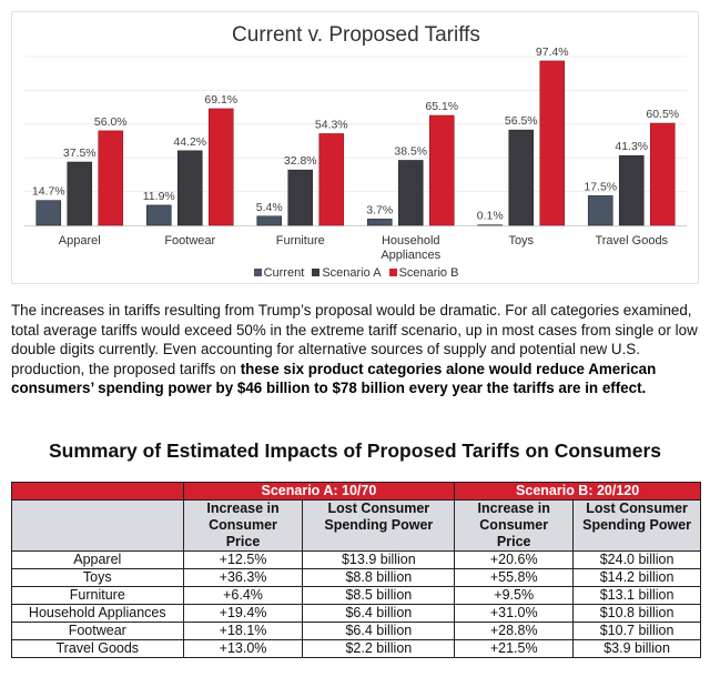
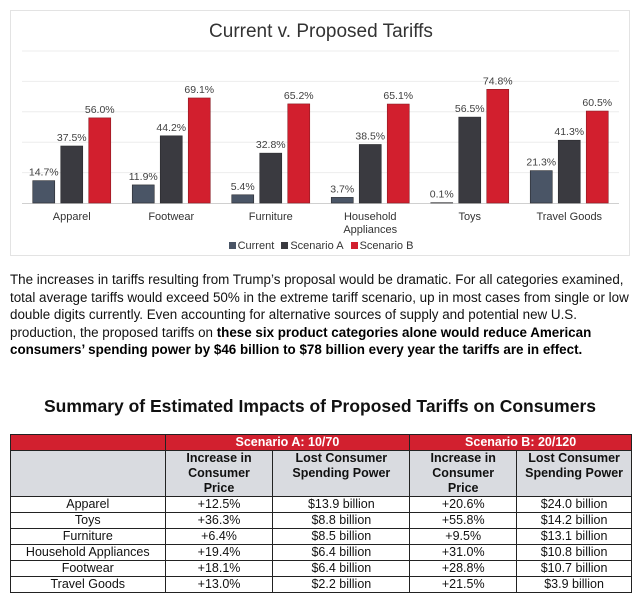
Scenario B/Furniture: 54.3% -> 65.2%
Scenario B/Toys: 97.4% -> 74.8%
Current/Travel Goods: 17.5% -> 21.3%
